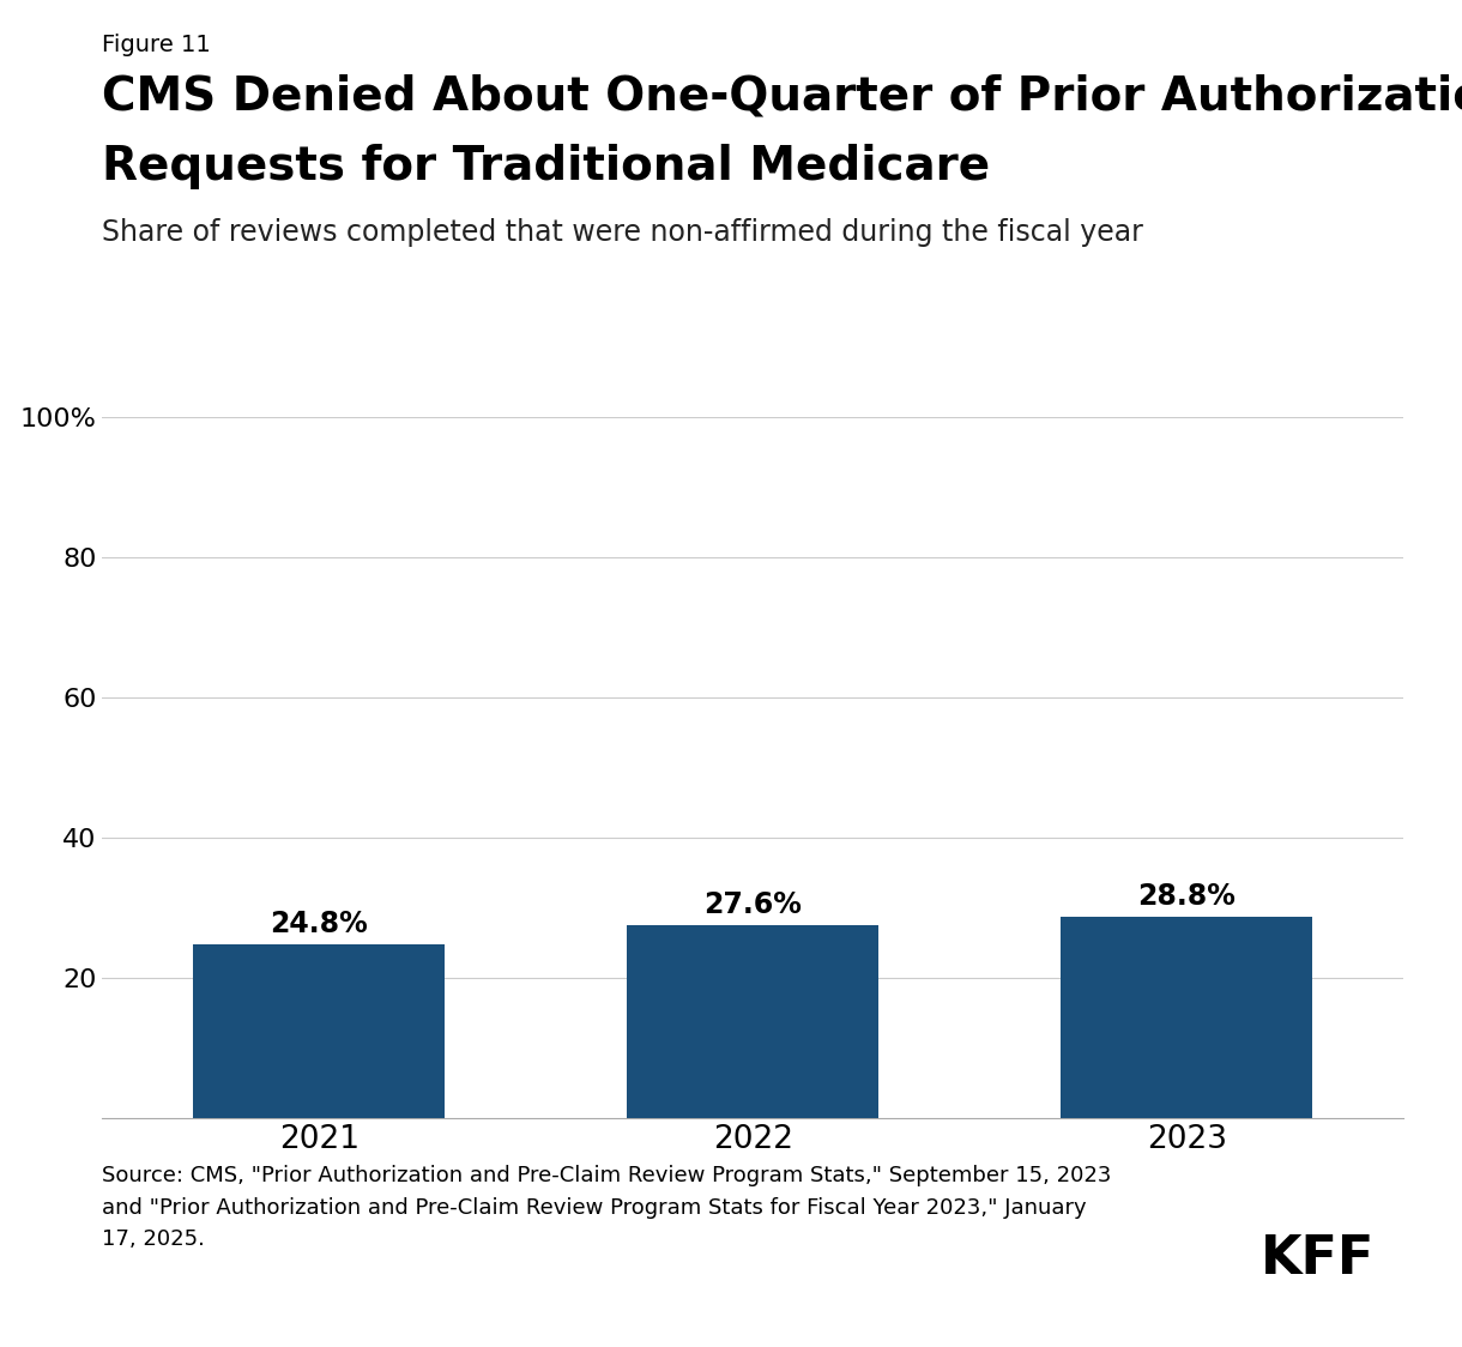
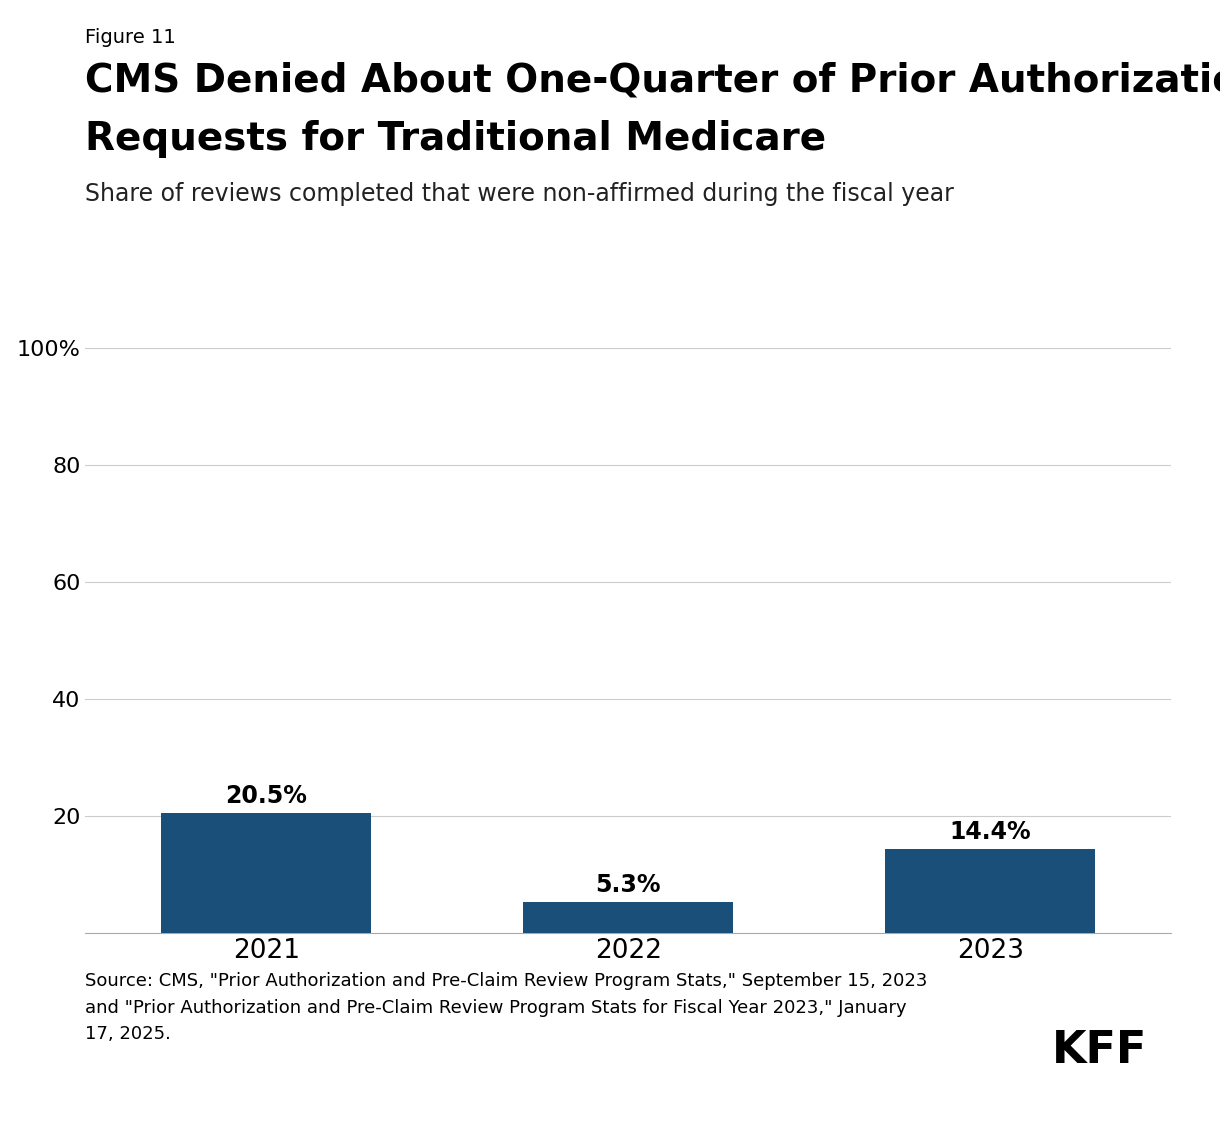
2021: 24.8% -> 20.5%
2022: 27.6% -> 5.3%
2023: 28.8% -> 14.4%
